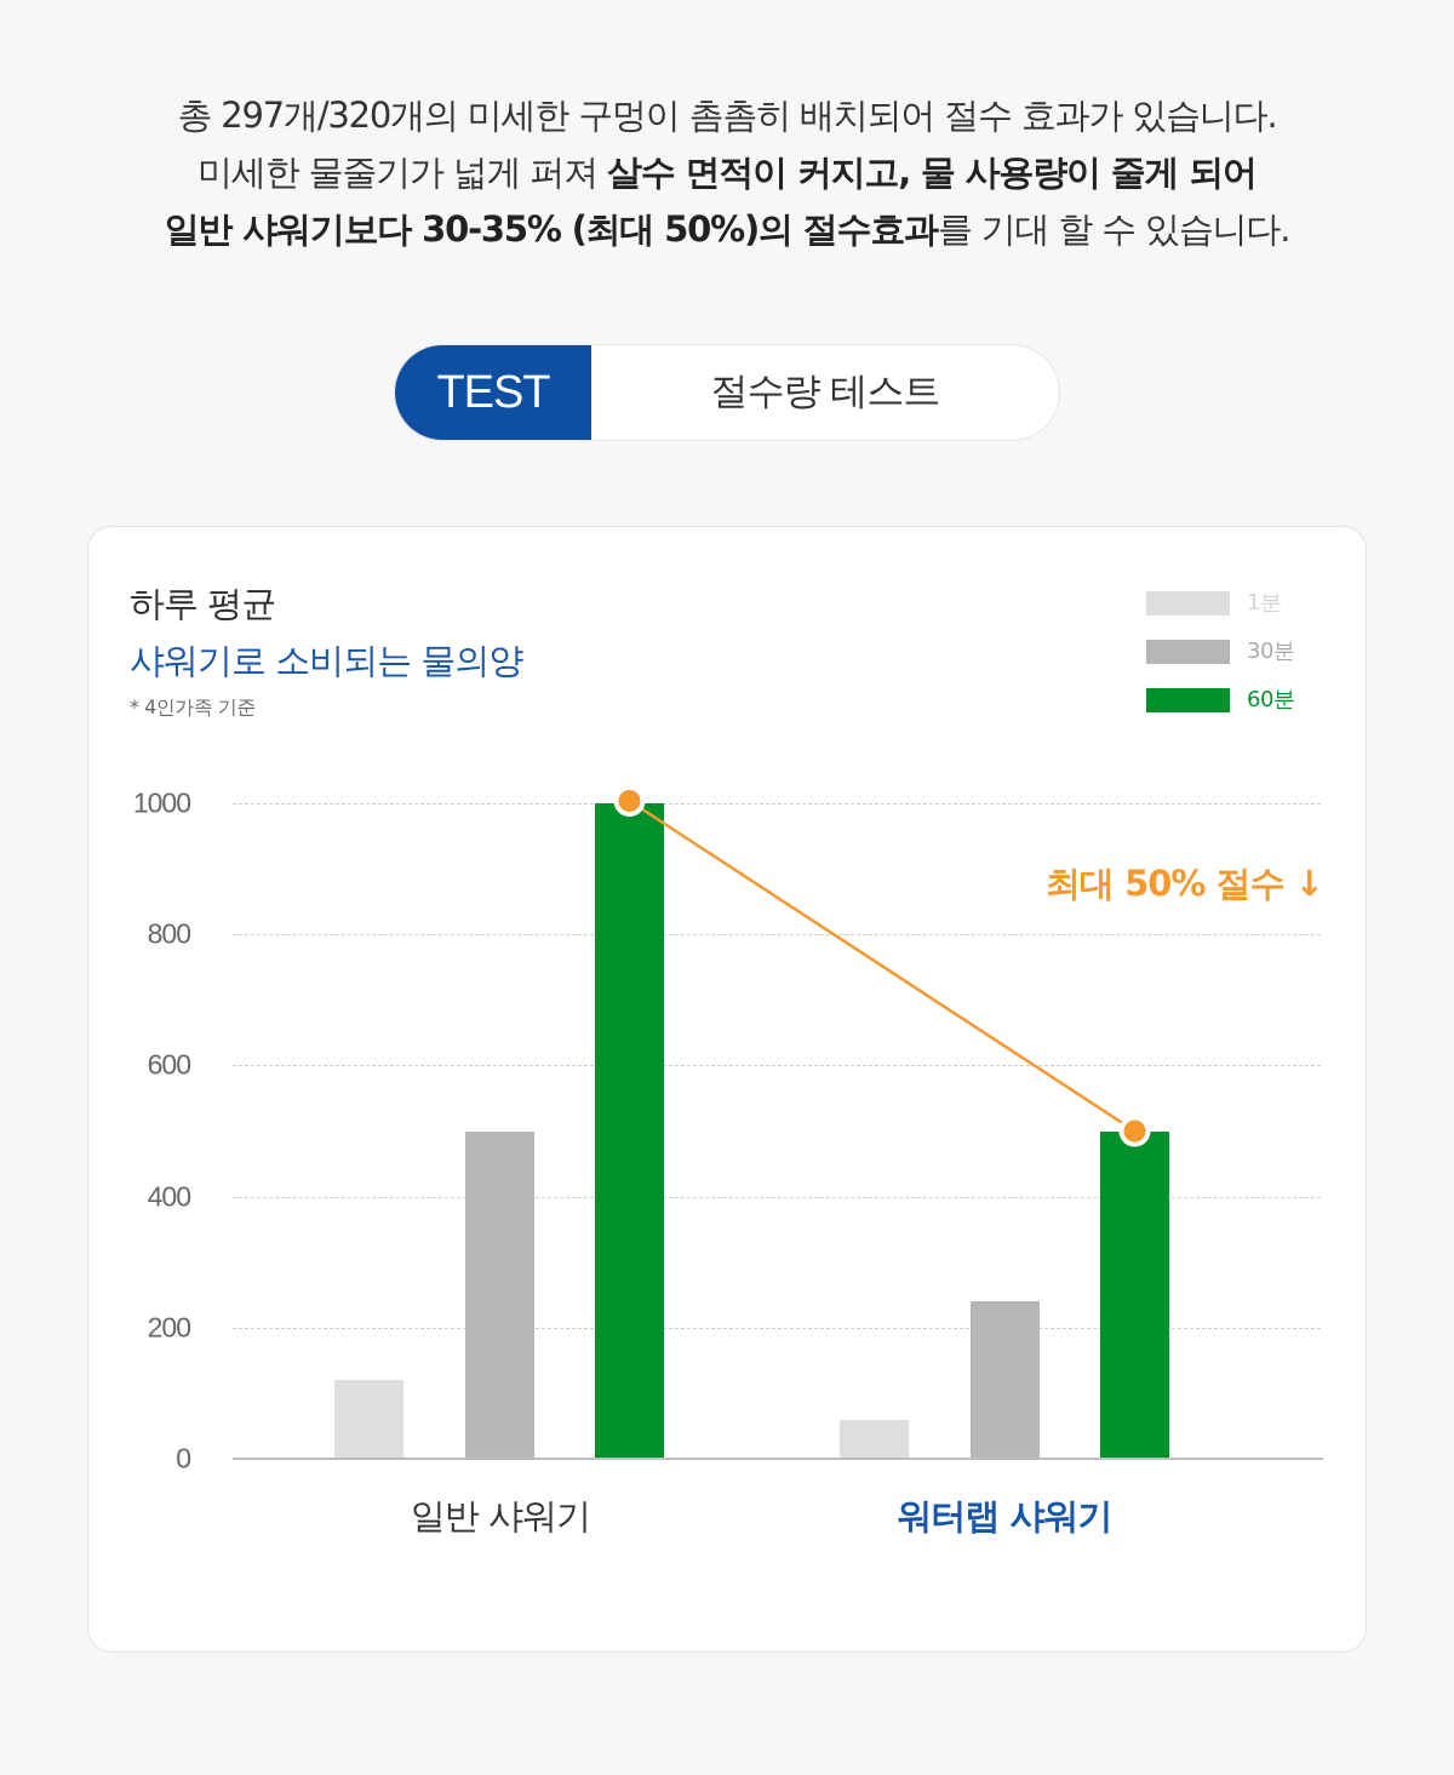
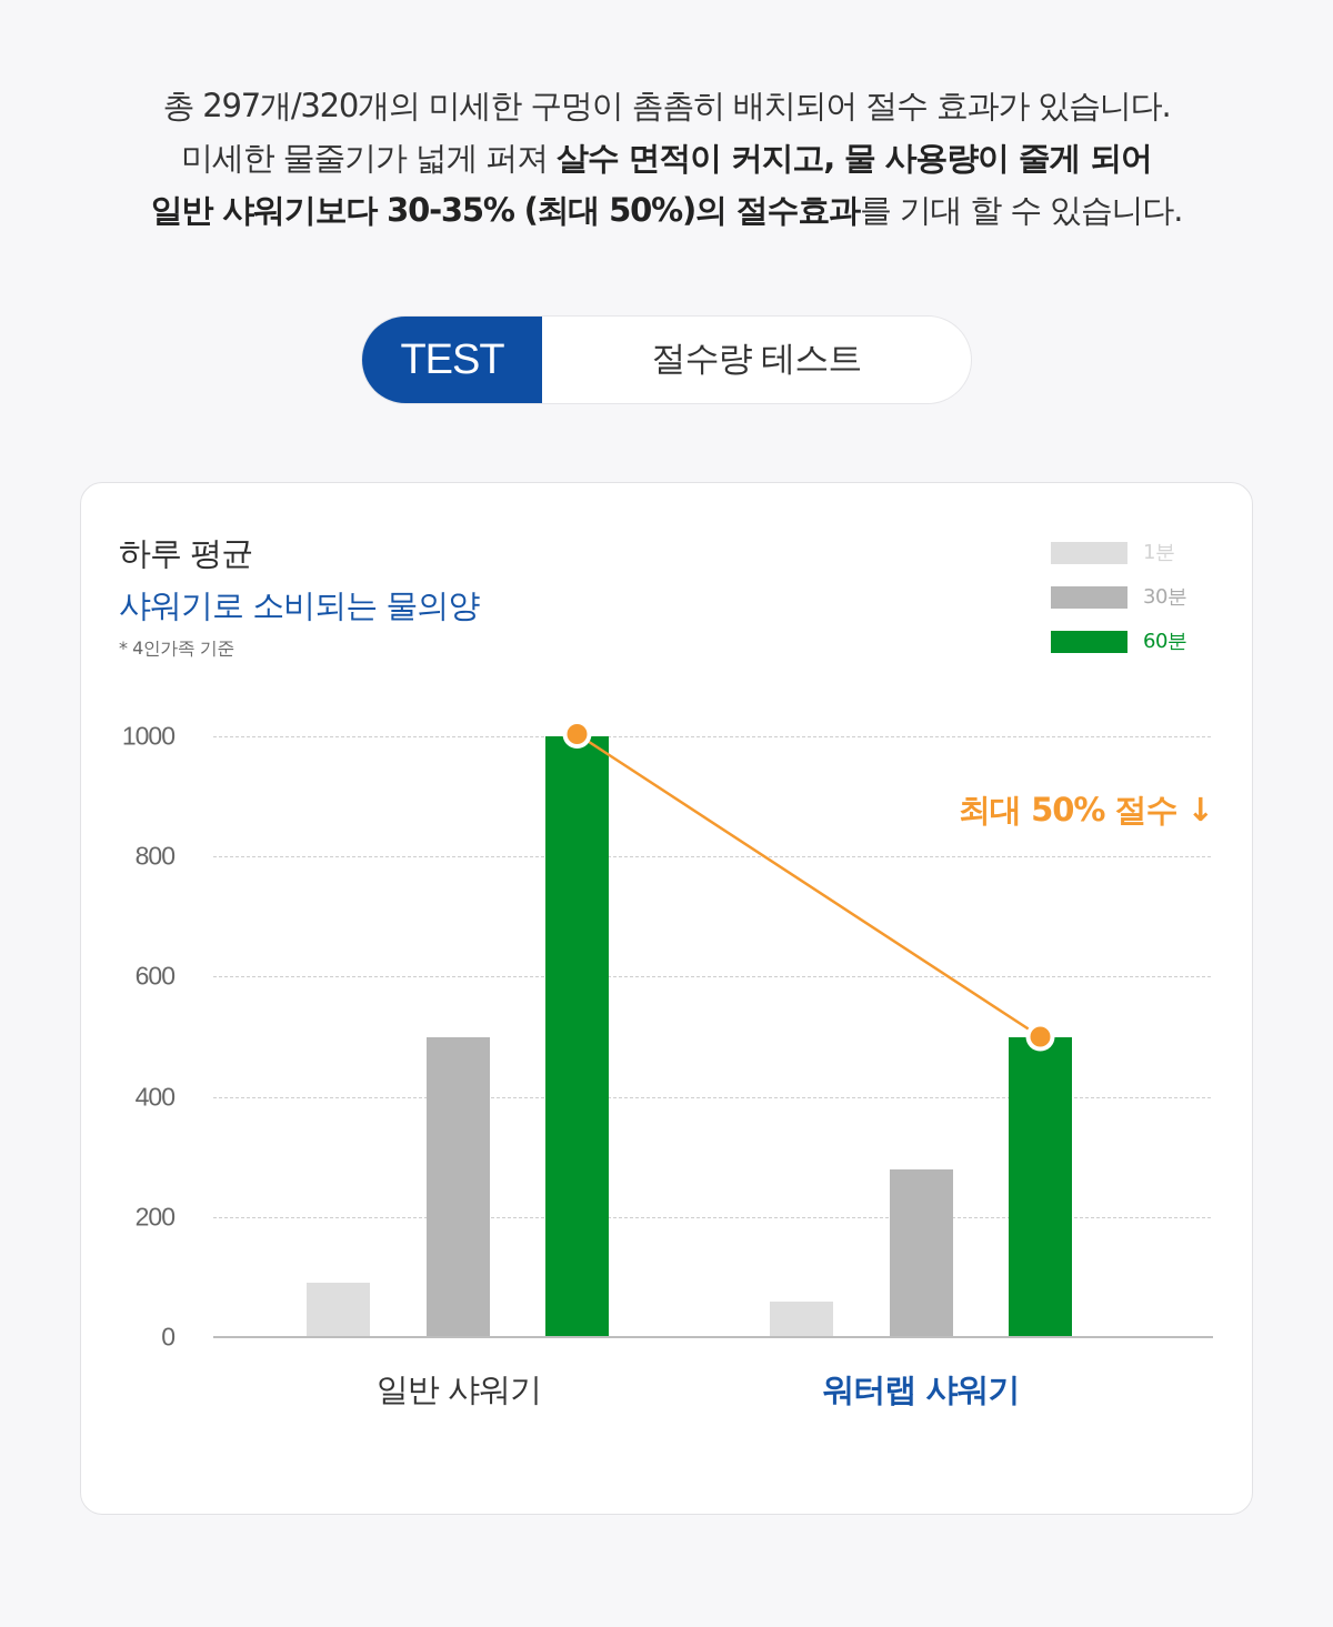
1분/일반 샤워기: 120 -> 90
30분/워터랩 샤워기: 240 -> 280
